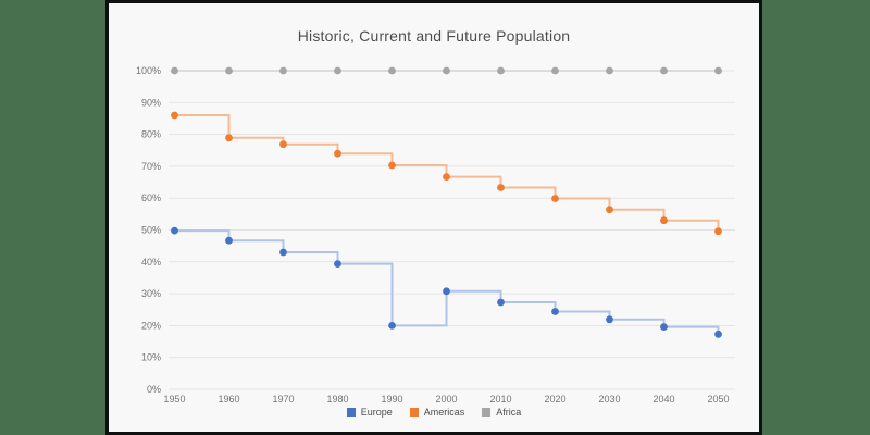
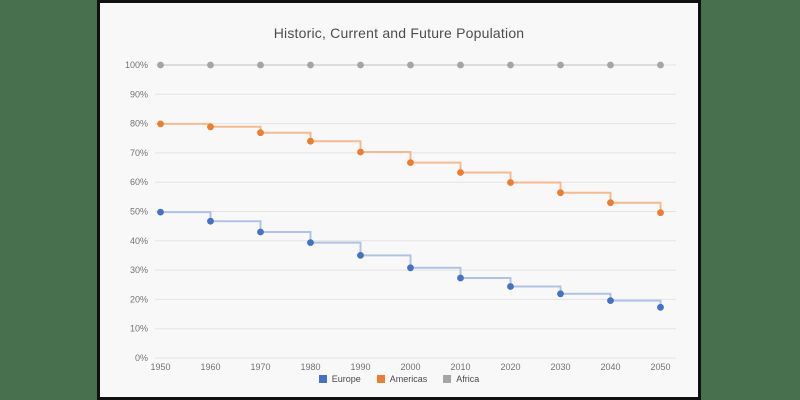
Americas/1950: 86% -> 80%
Europe/1990: 20% -> 35%
